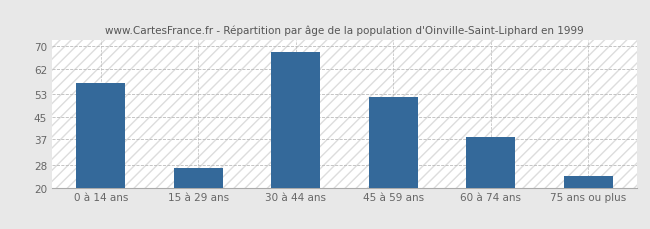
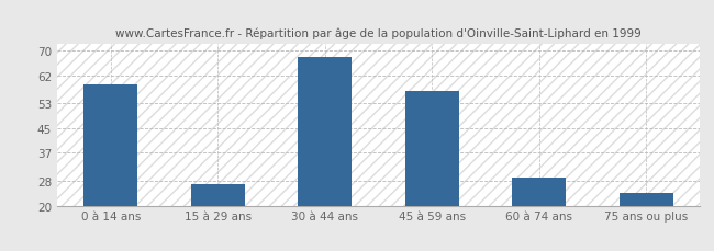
0 à 14 ans: 57 -> 59
45 à 59 ans: 52 -> 57
60 à 74 ans: 38 -> 29
